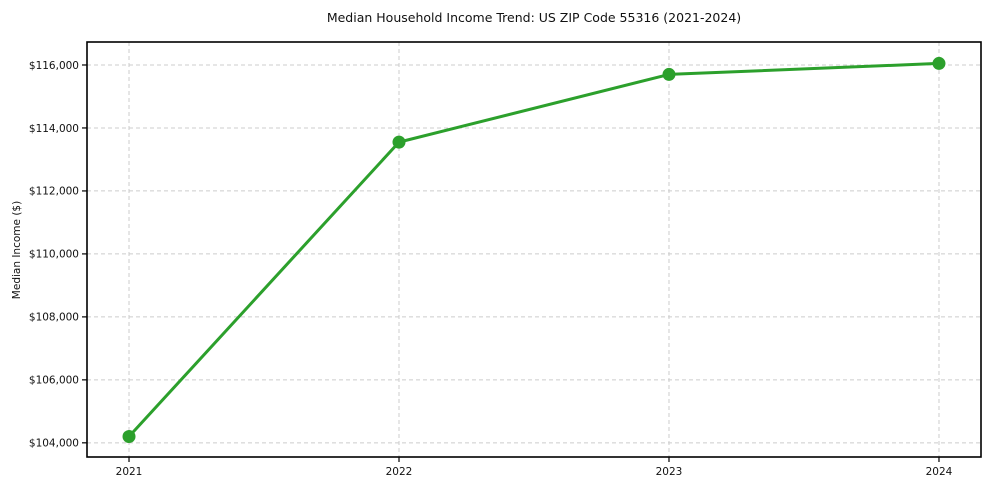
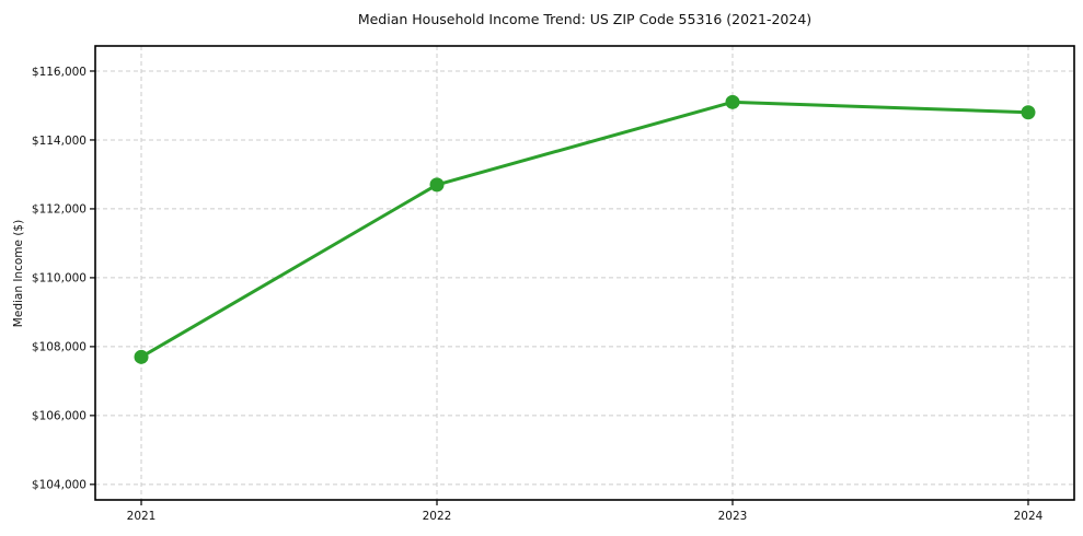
2021: $104200 -> $107700
2022: $113600 -> $112700
2023: $115700 -> $115100
2024: $116000 -> $114800
